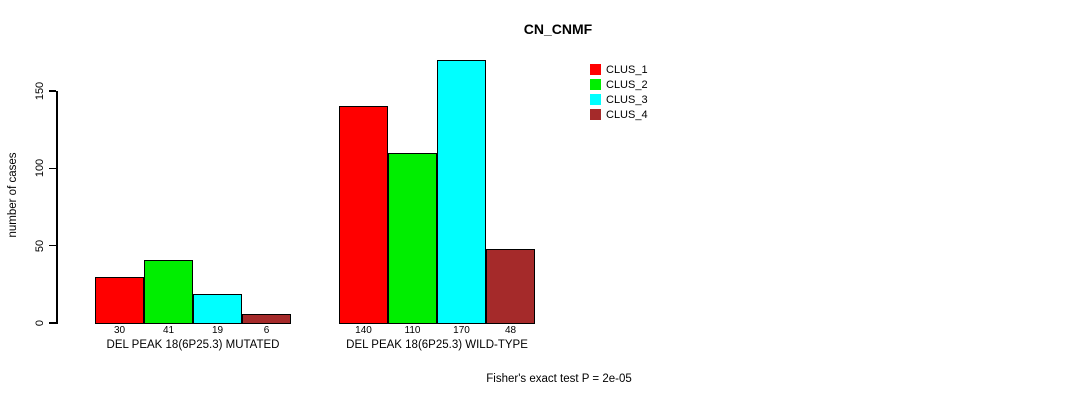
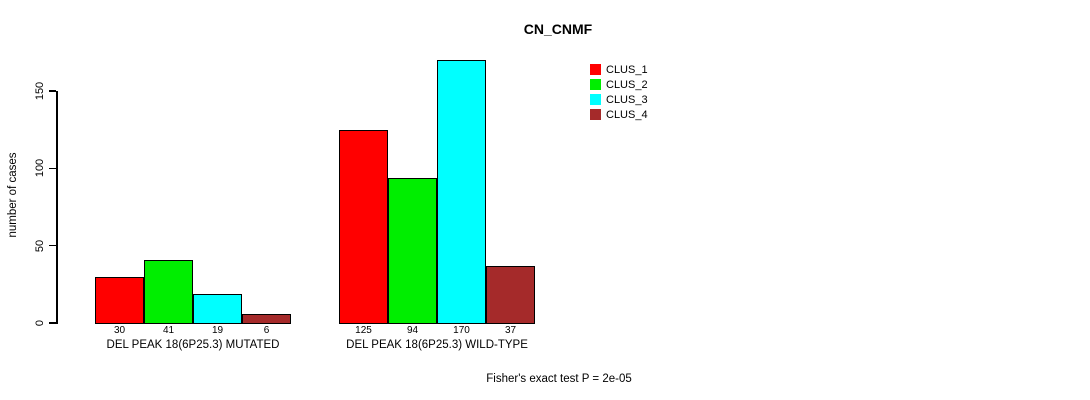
CLUS_1/DEL PEAK 18(6P25.3) WILD-TYPE: 140 -> 125
CLUS_2/DEL PEAK 18(6P25.3) WILD-TYPE: 110 -> 94
CLUS_4/DEL PEAK 18(6P25.3) WILD-TYPE: 48 -> 37
